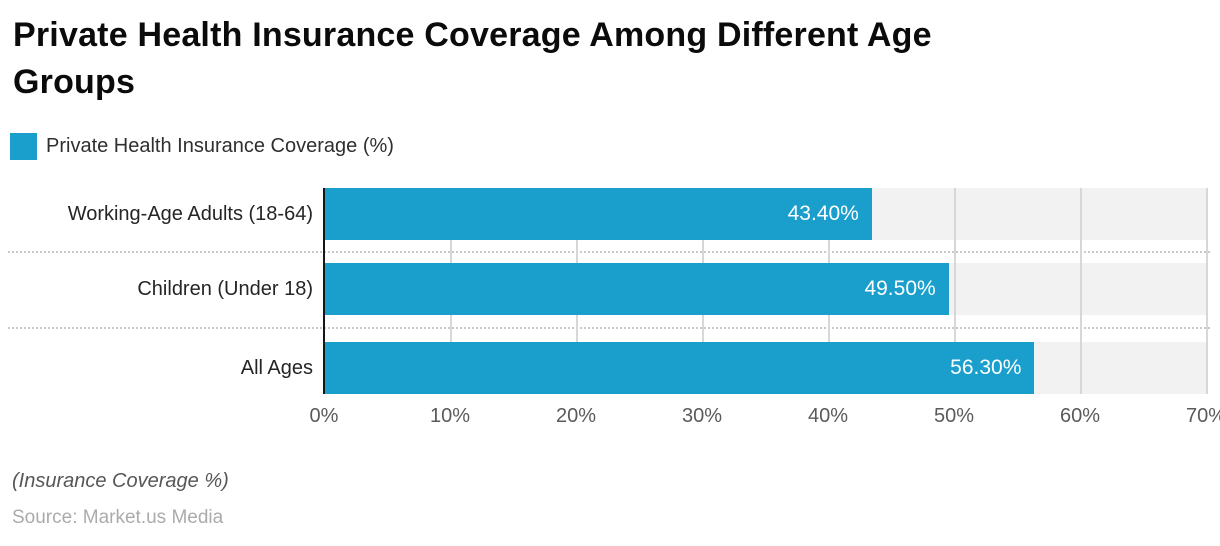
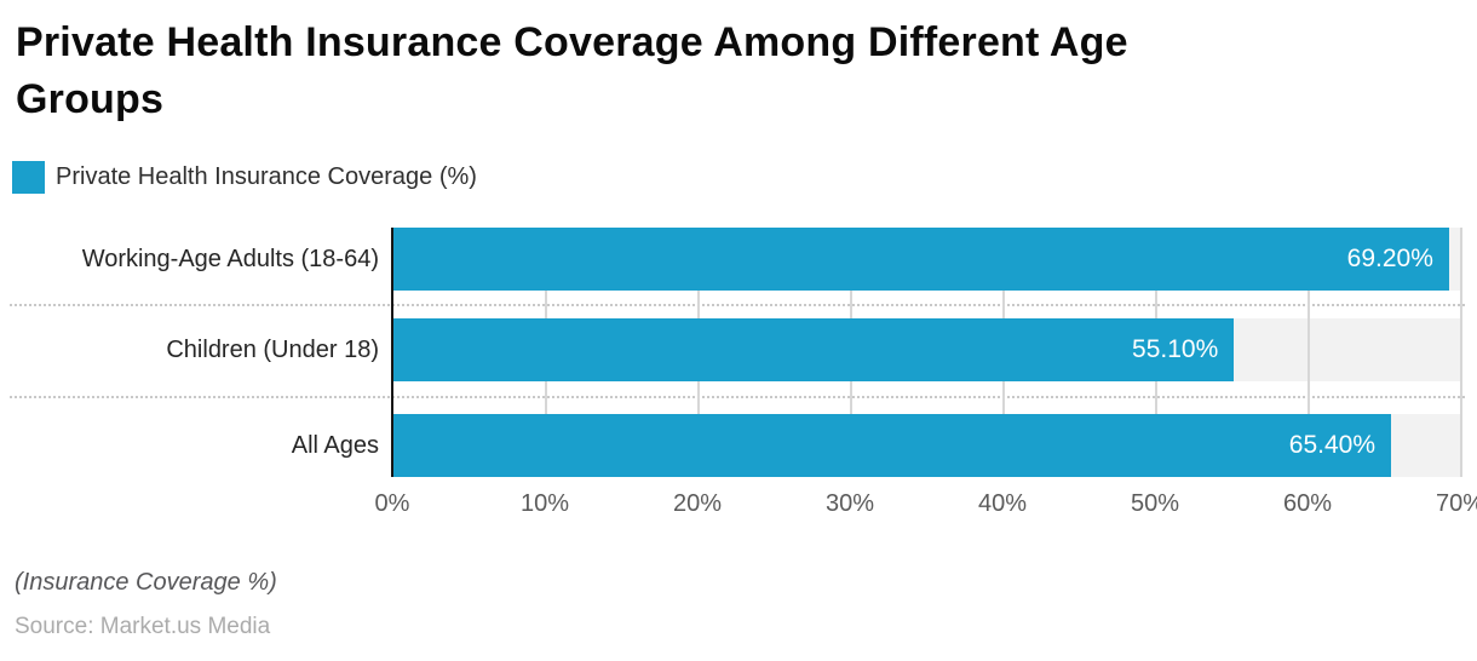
Working-Age Adults (18-64): 43.40% -> 69.20%
Children (Under 18): 49.50% -> 55.10%
All Ages: 56.30% -> 65.40%
